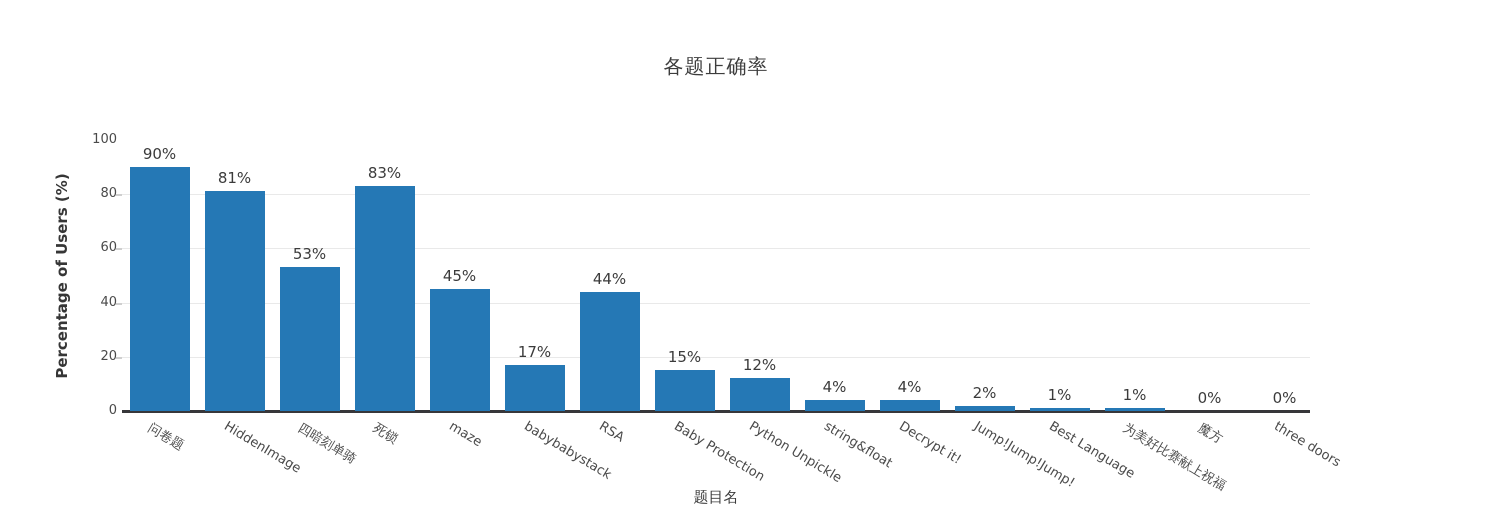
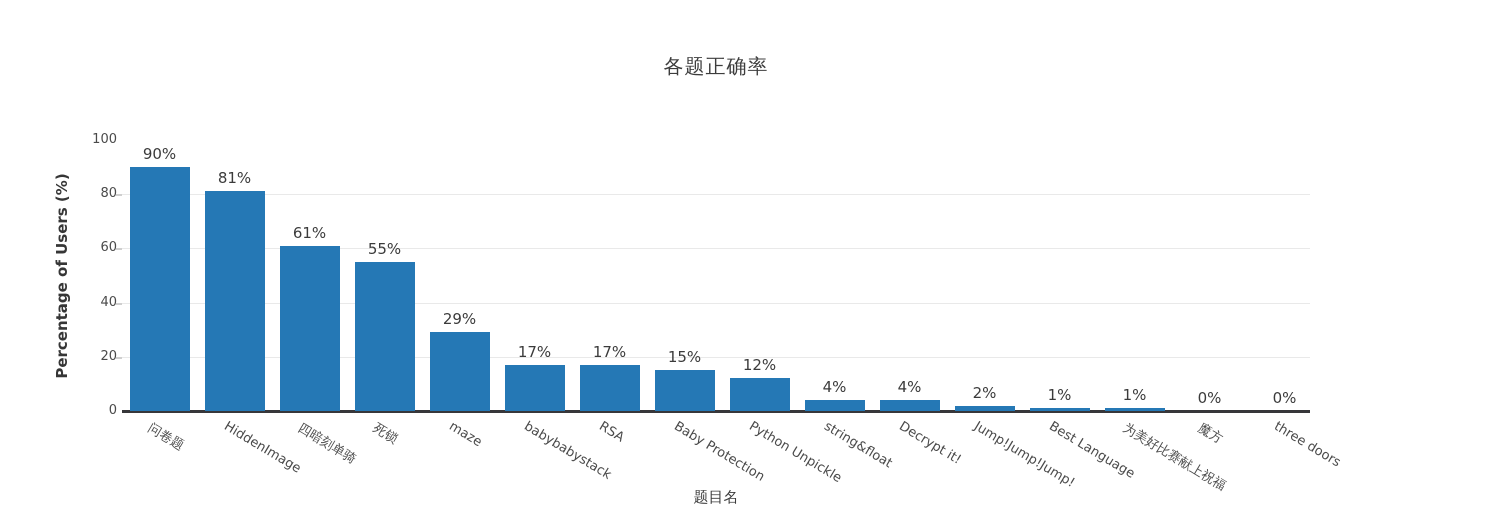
四暗刻单骑: 53% -> 61%
死锁: 83% -> 55%
maze: 45% -> 29%
RSA: 44% -> 17%
